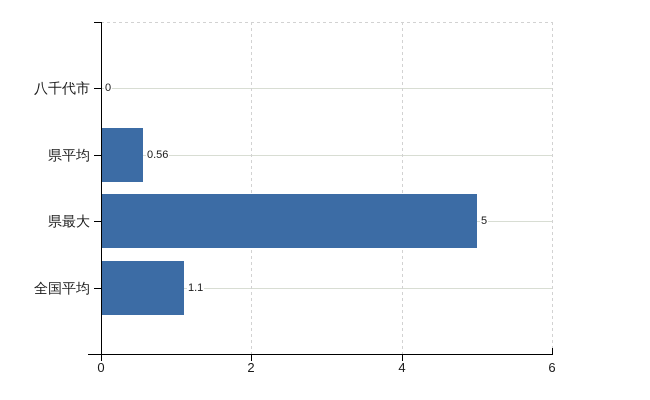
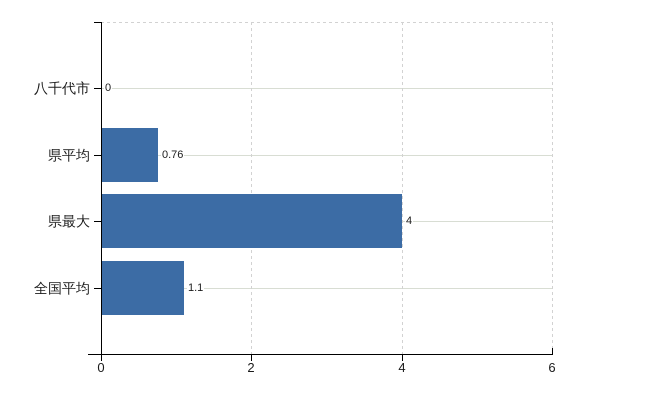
県平均: 0.56 -> 0.76
県最大: 5 -> 4
